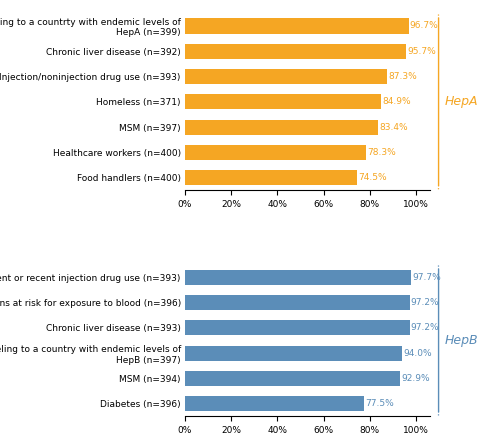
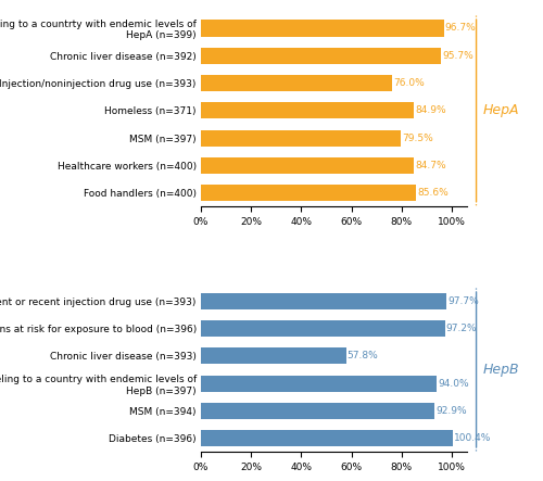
Injection/noninjection drug use (n=393): 87.3% -> 76.0%
MSM (n=397): 83.4% -> 79.5%
Healthcare workers (n=400): 78.3% -> 84.7%
Food handlers (n=400): 74.5% -> 85.6%
Chronic liver disease (n=393): 97.2% -> 57.8%
Diabetes (n=396): 77.5% -> 100.4%
